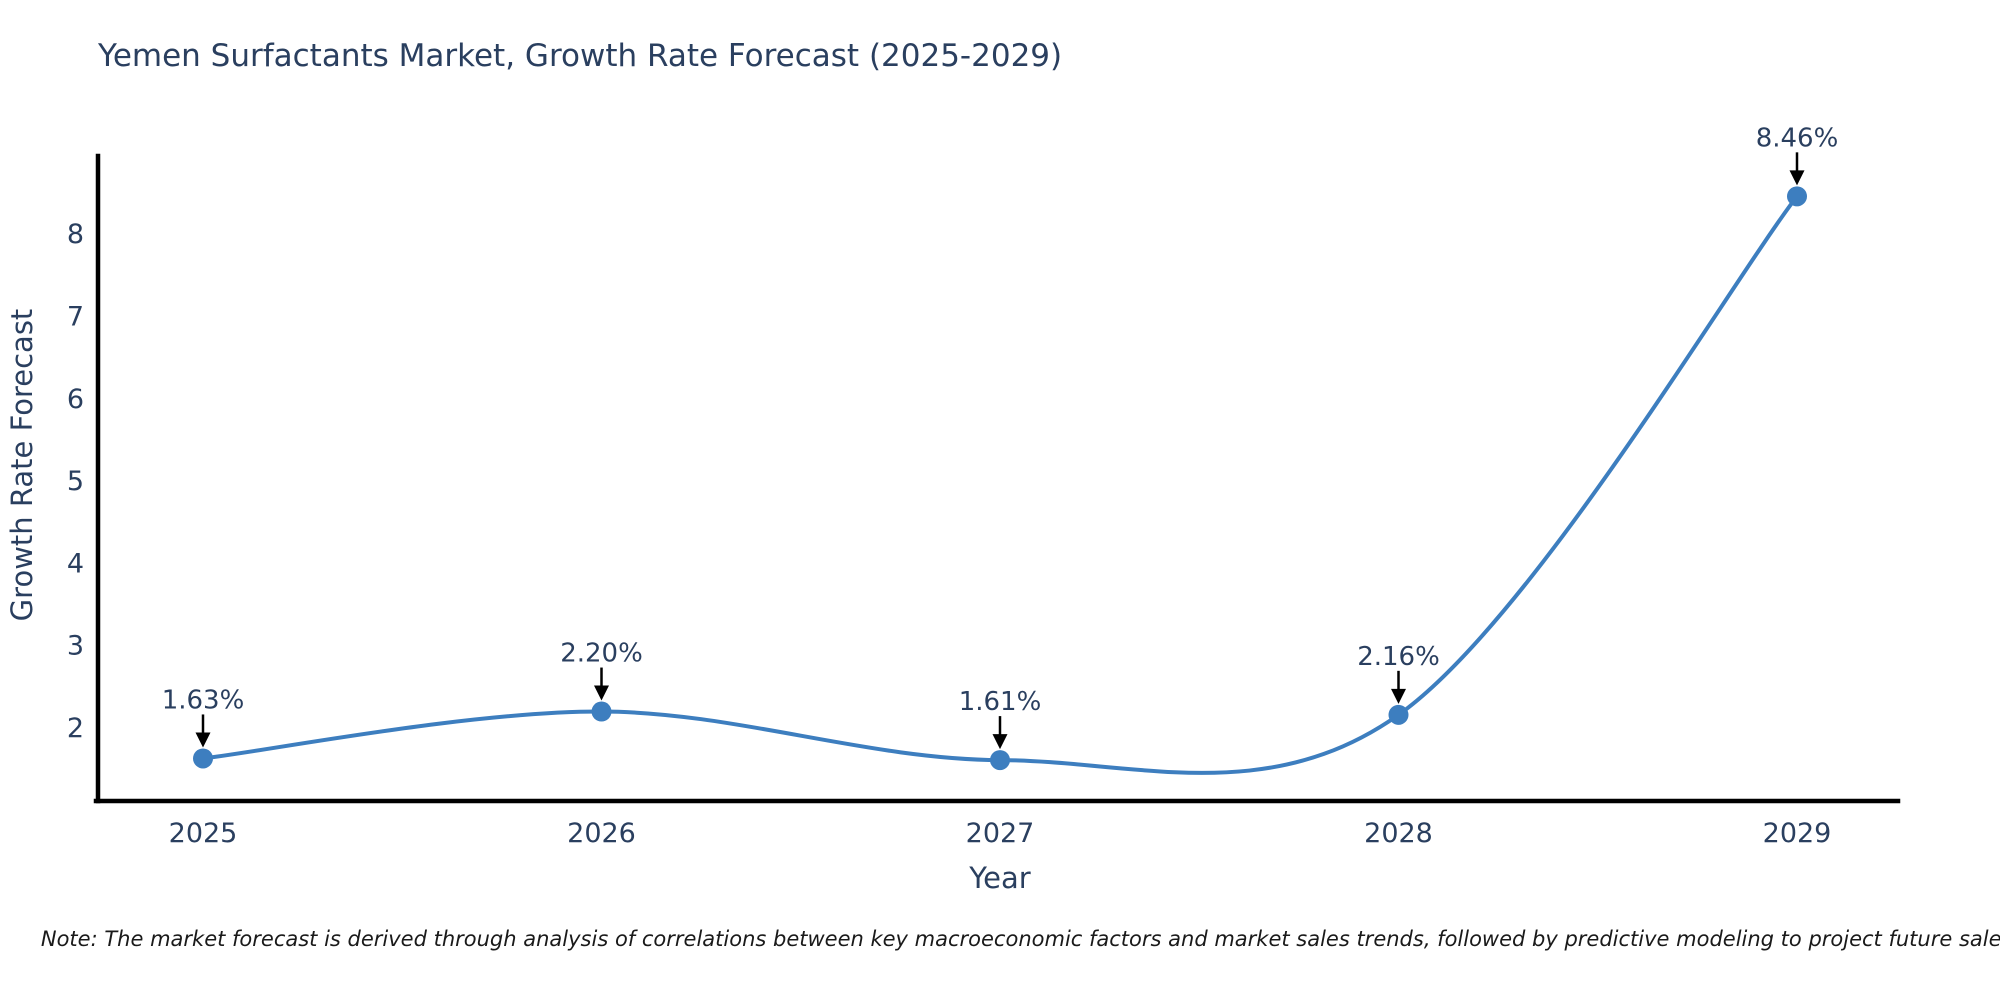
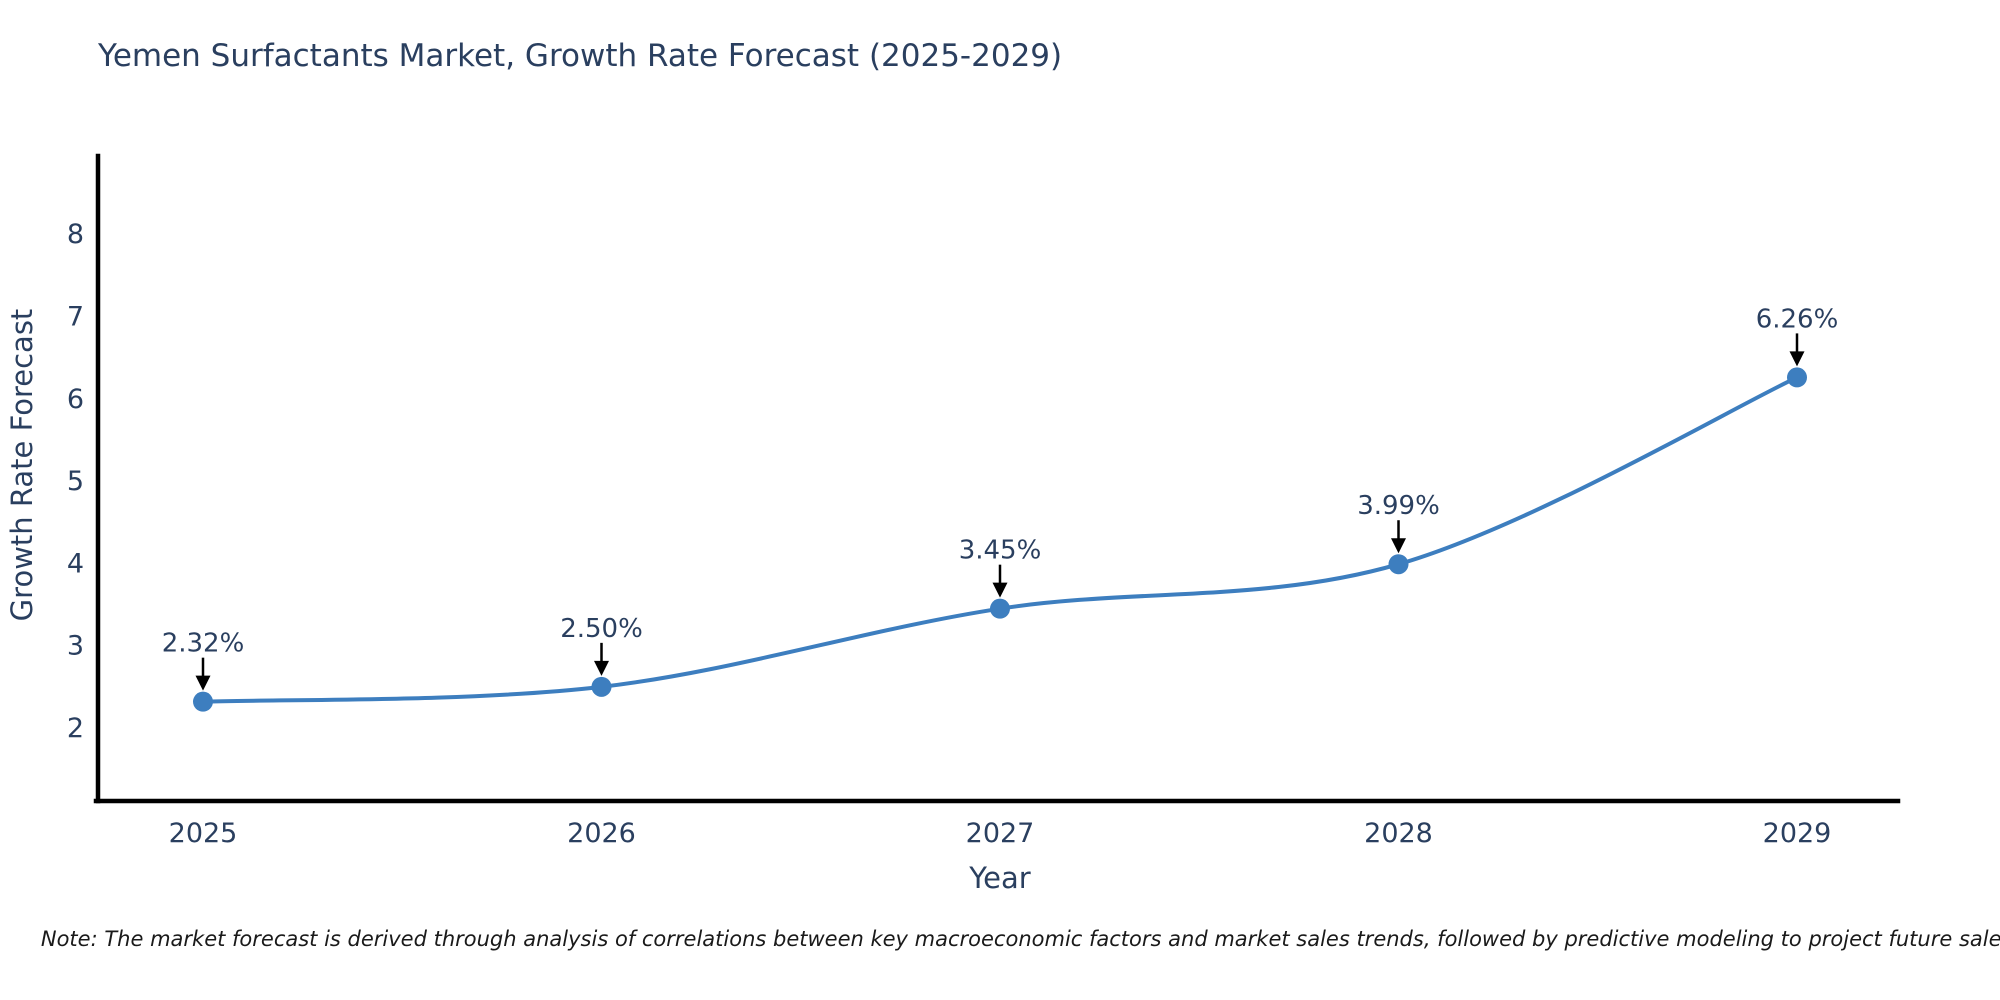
2025: 1.63% -> 2.32%
2026: 2.20% -> 2.50%
2027: 1.61% -> 3.45%
2028: 2.16% -> 3.99%
2029: 8.46% -> 6.26%
